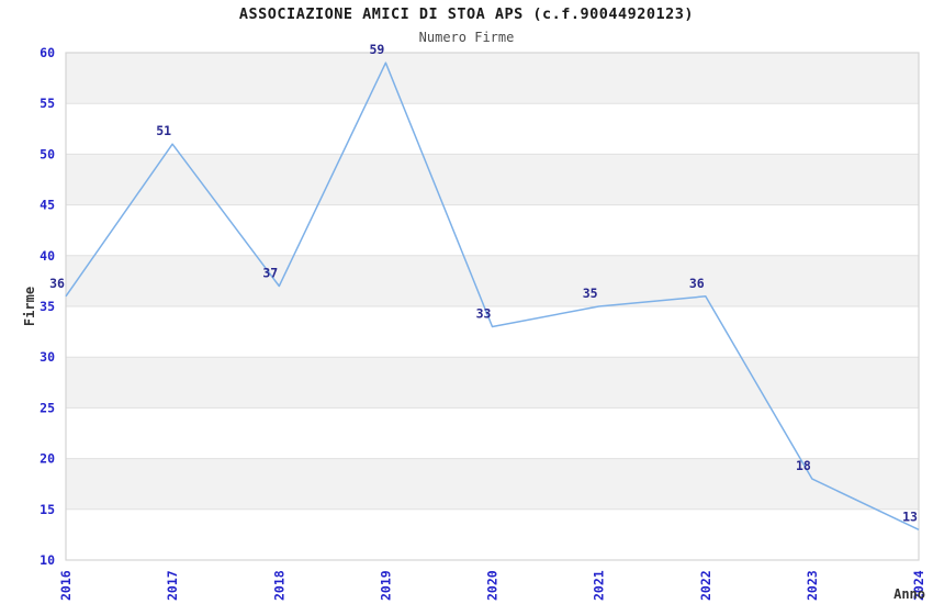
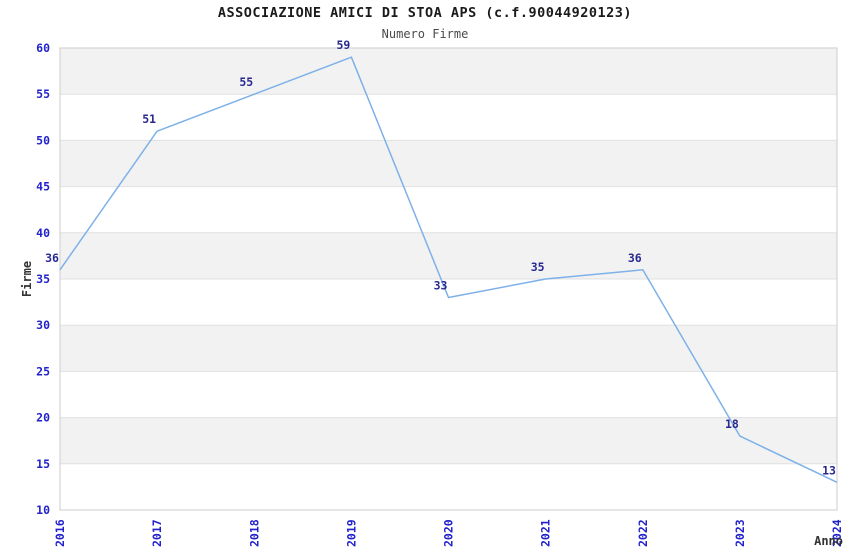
2018: 37 -> 55
